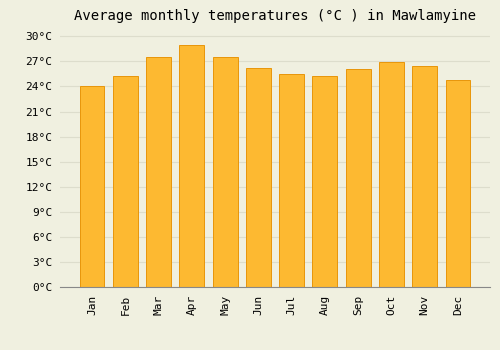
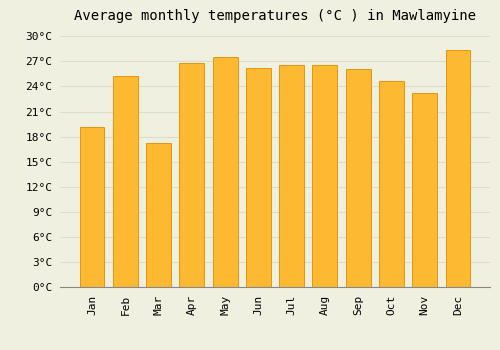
Jan: 24.1°C -> 19.2°C
Mar: 27.5°C -> 17.2°C
Apr: 29.0°C -> 26.8°C
Jul: 25.5°C -> 26.6°C
Aug: 25.3°C -> 26.6°C
Oct: 26.9°C -> 24.6°C
Nov: 26.4°C -> 23.2°C
Dec: 24.8°C -> 28.4°C
